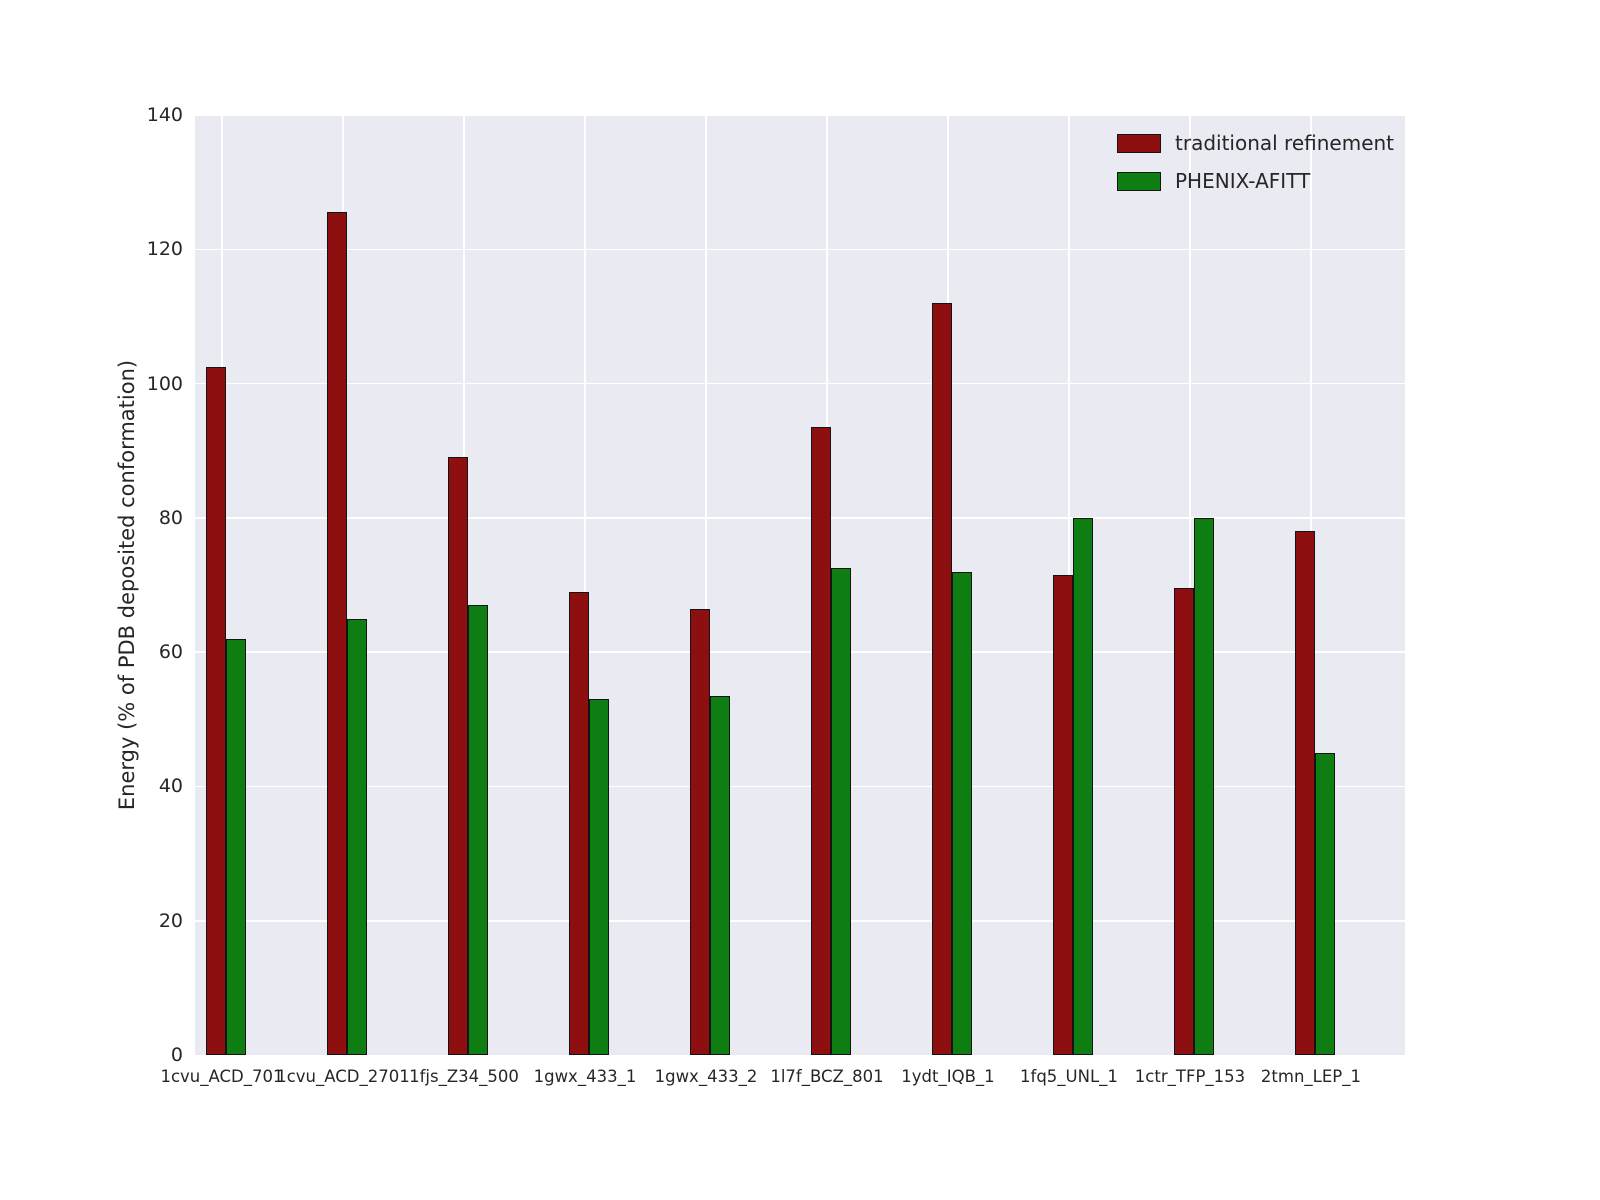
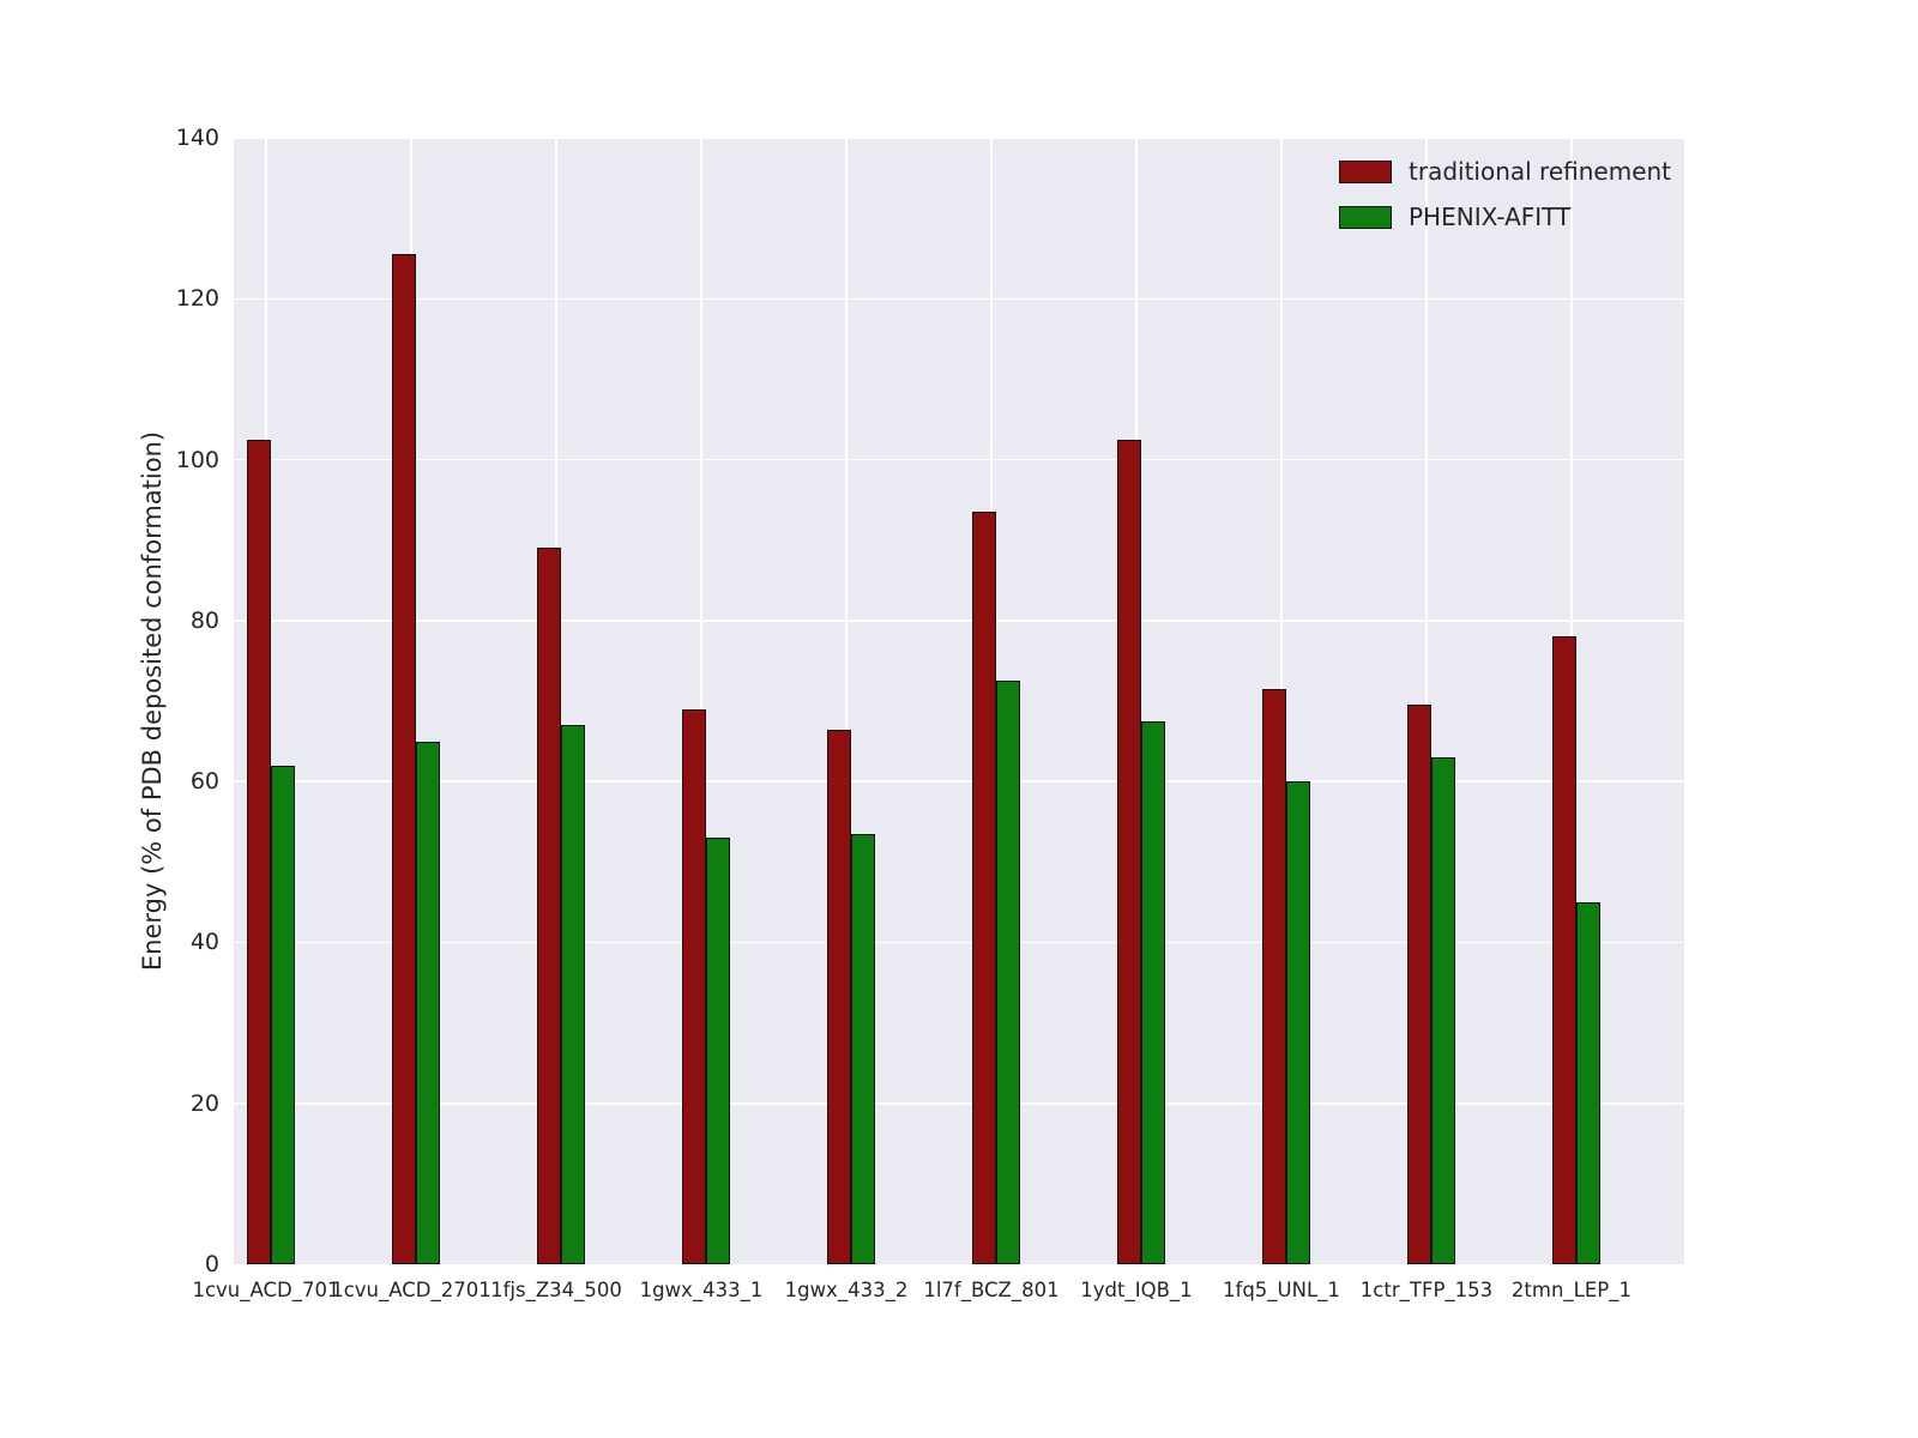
traditional refinement/1ydt_IQB_1: 112 -> 102
PHENIX-AFITT/1ydt_IQB_1: 72 -> 68
PHENIX-AFITT/1fq5_UNL_1: 80 -> 60
PHENIX-AFITT/1ctr_TFP_153: 80 -> 63
